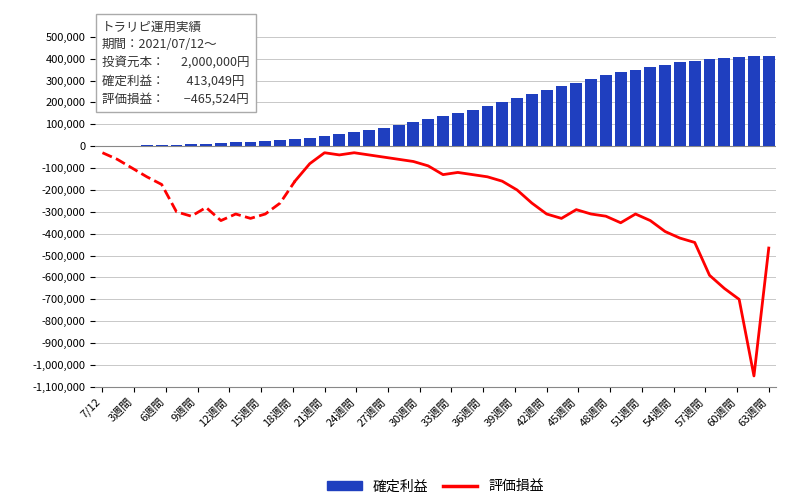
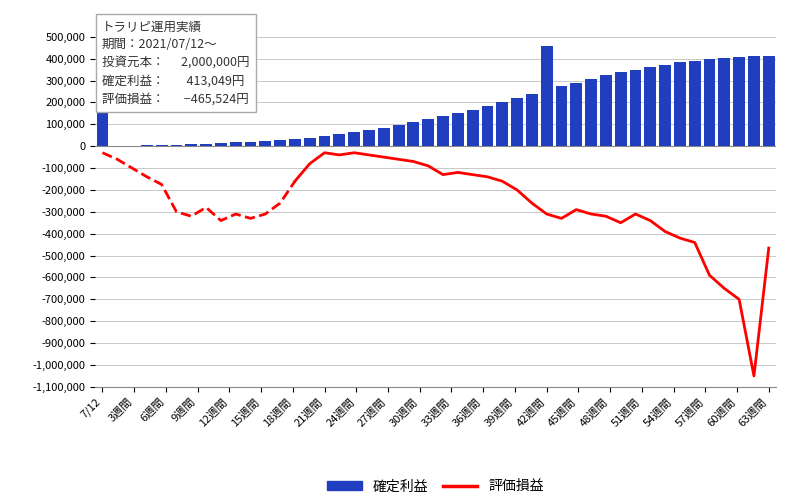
確定利益/7/12: 0 -> 150,000
確定利益/42週間: 256,000 -> 460,000
